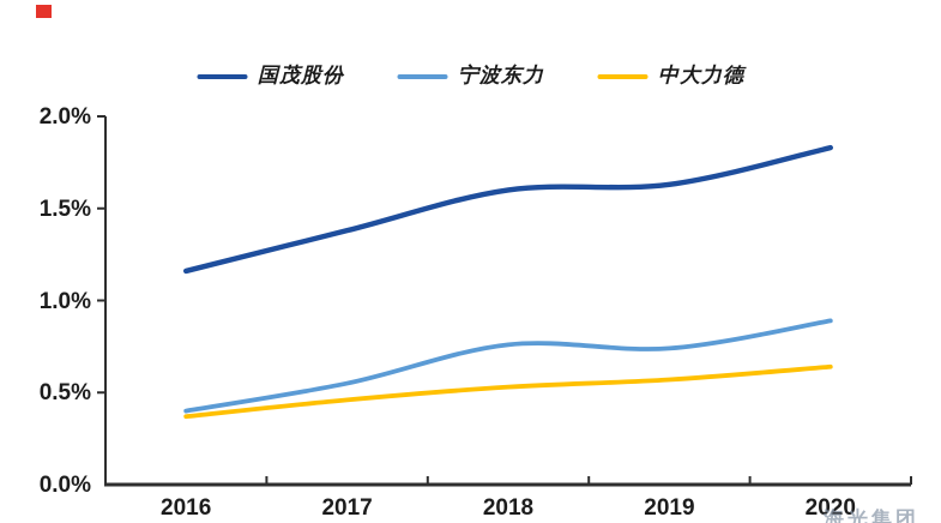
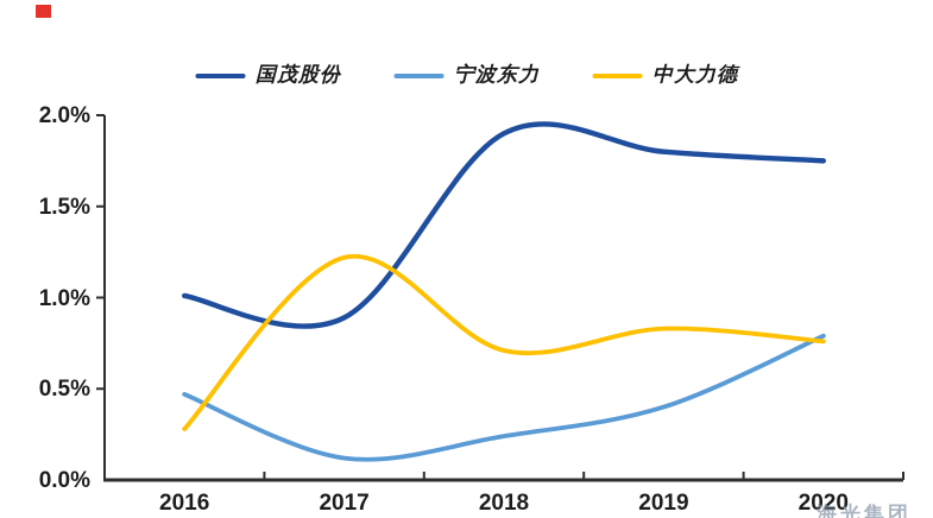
国茂股份/2016: 1.16% -> 1.01%
宁波东力/2016: 0.40% -> 0.47%
中大力德/2016: 0.37% -> 0.28%
国茂股份/2017: 1.38% -> 0.89%
宁波东力/2017: 0.55% -> 0.12%
中大力德/2017: 0.46% -> 1.22%
国茂股份/2018: 1.60% -> 1.90%
宁波东力/2018: 0.76% -> 0.24%
中大力德/2018: 0.53% -> 0.71%
国茂股份/2019: 1.63% -> 1.80%
宁波东力/2019: 0.74% -> 0.40%
中大力德/2019: 0.57% -> 0.83%
国茂股份/2020: 1.83% -> 1.75%
宁波东力/2020: 0.89% -> 0.79%
中大力德/2020: 0.64% -> 0.76%
